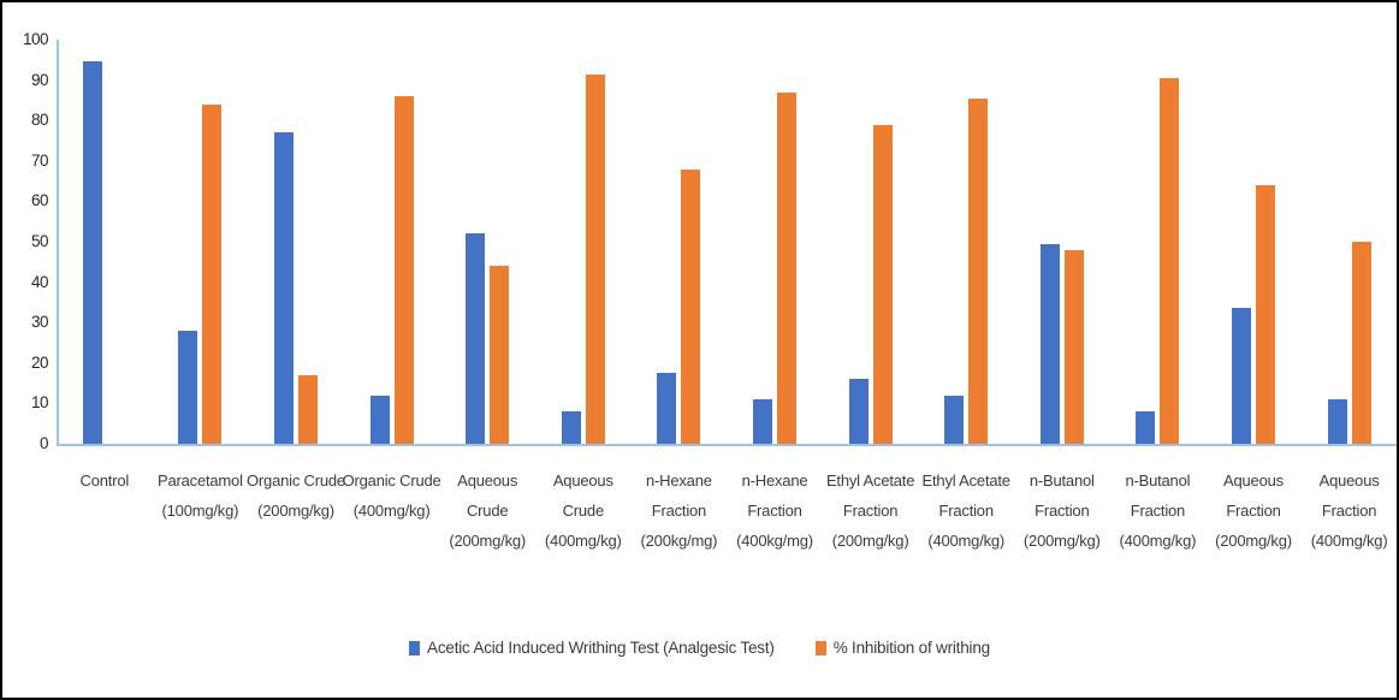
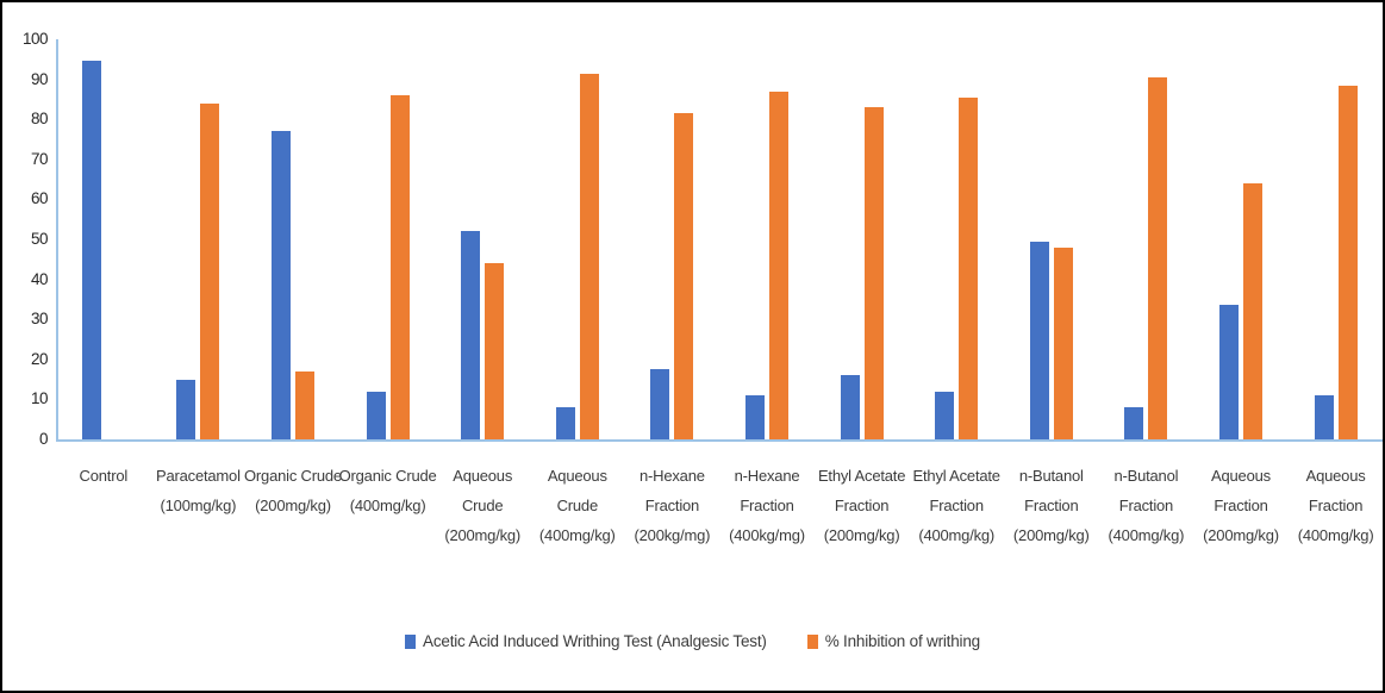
Acetic Acid Induced Writhing Test (Analgesic Test)/Paracetamol (100mg/kg): 28 -> 15
% Inhibition of writhing/n-Hexane Fraction (200kg/mg): 68 -> 82
% Inhibition of writhing/Ethyl Acetate Fraction (200mg/kg): 79 -> 83
% Inhibition of writhing/Aqueous Fraction (400mg/kg): 50 -> 88
